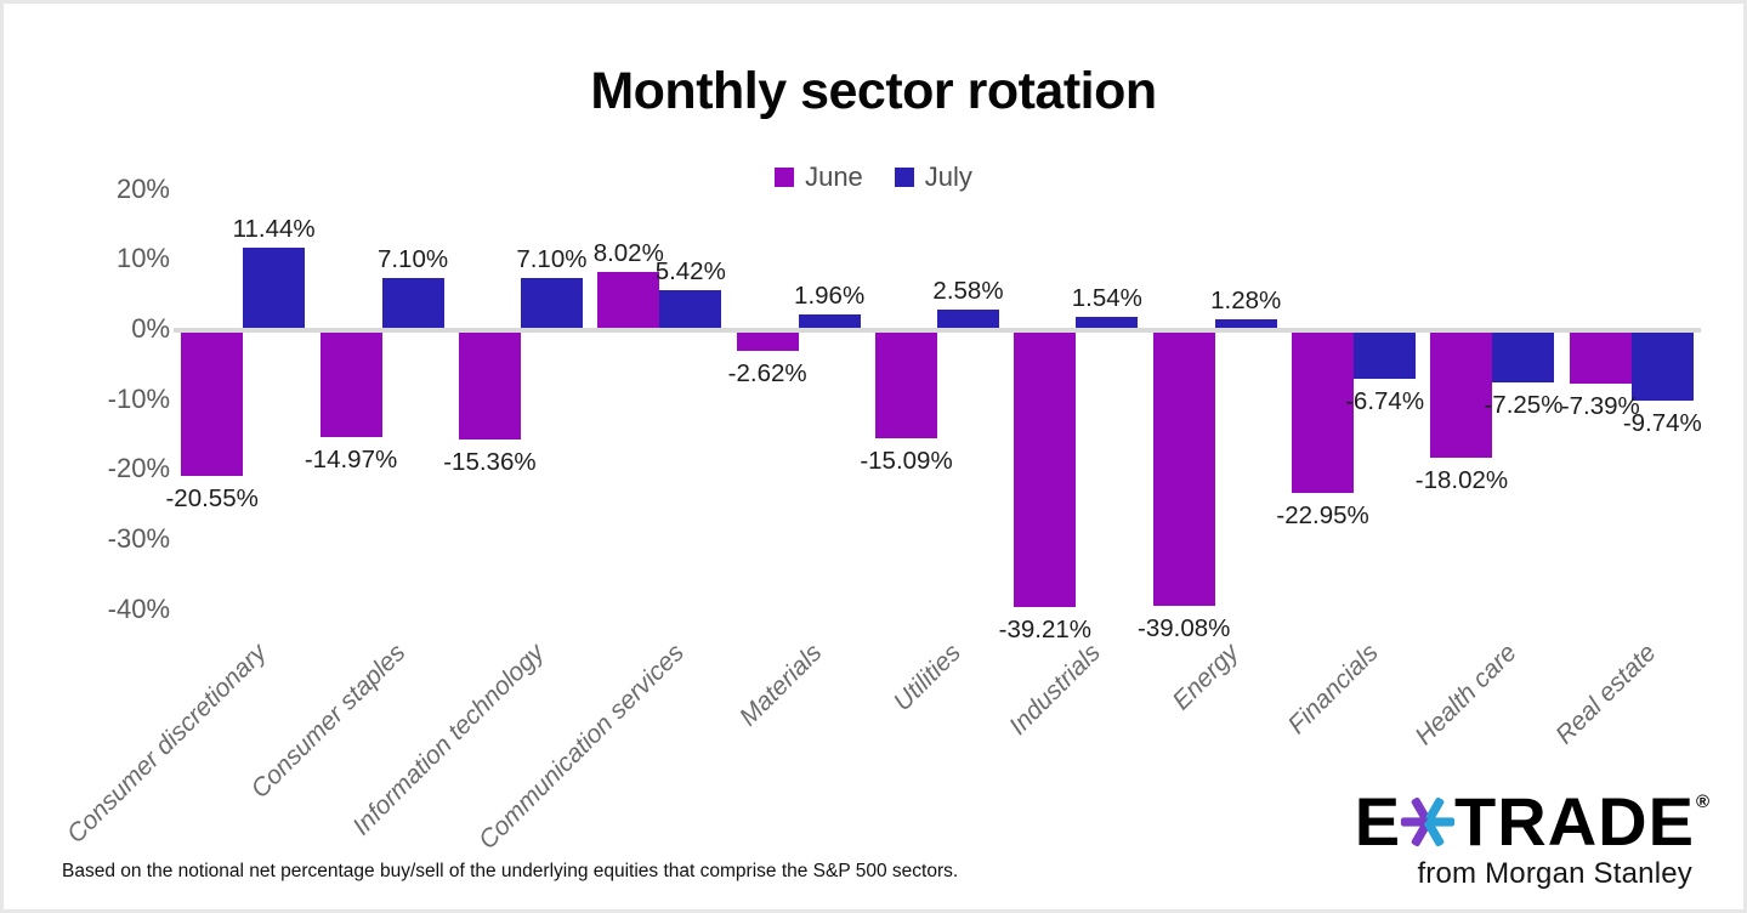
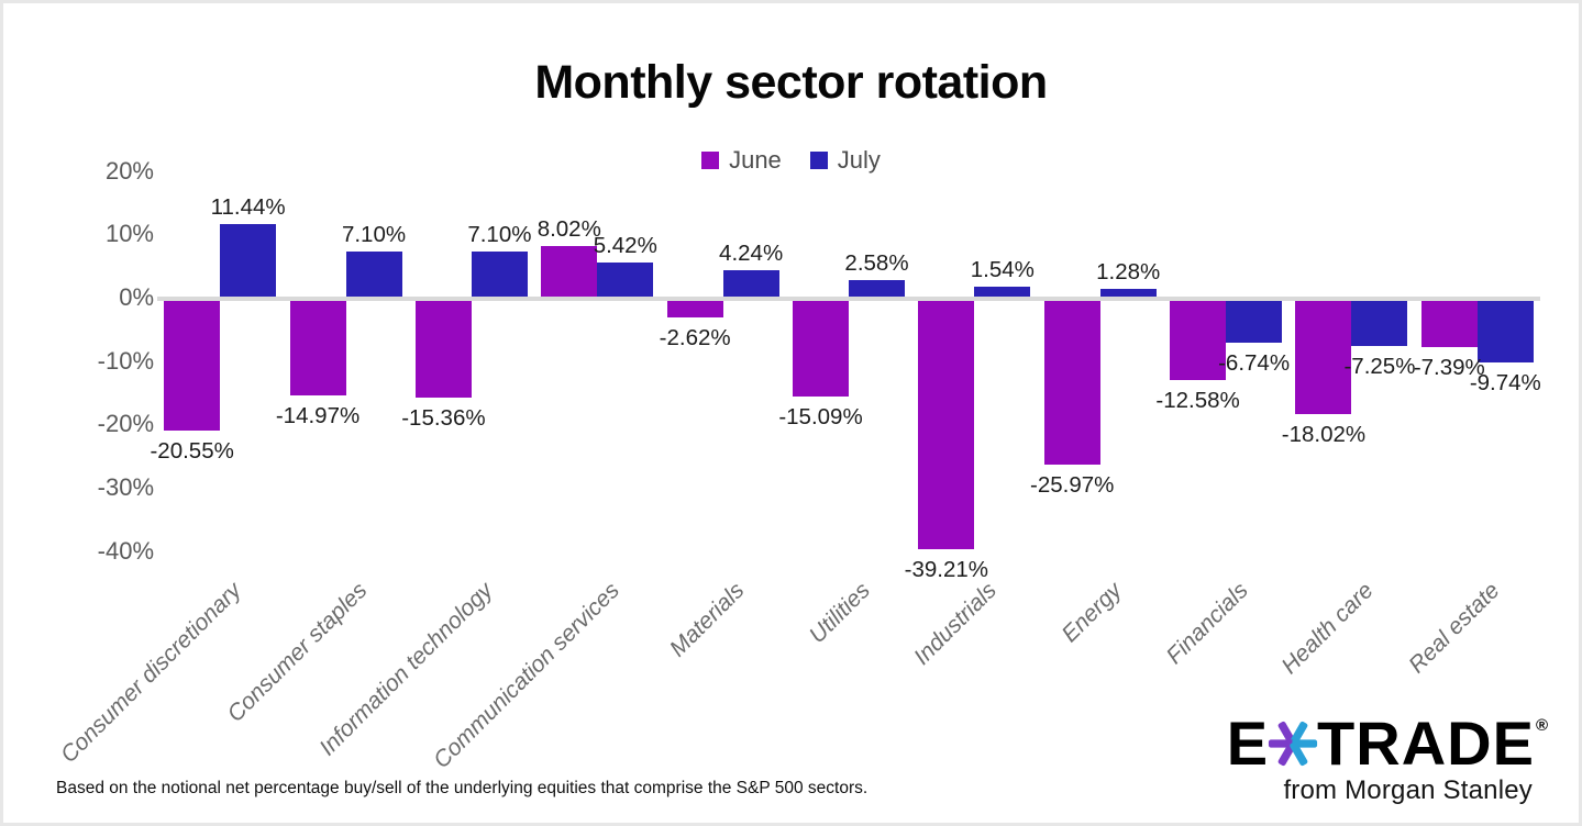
July/Materials: 1.96% -> 4.24%
June/Energy: -39.08% -> -25.97%
June/Financials: -22.95% -> -12.58%
